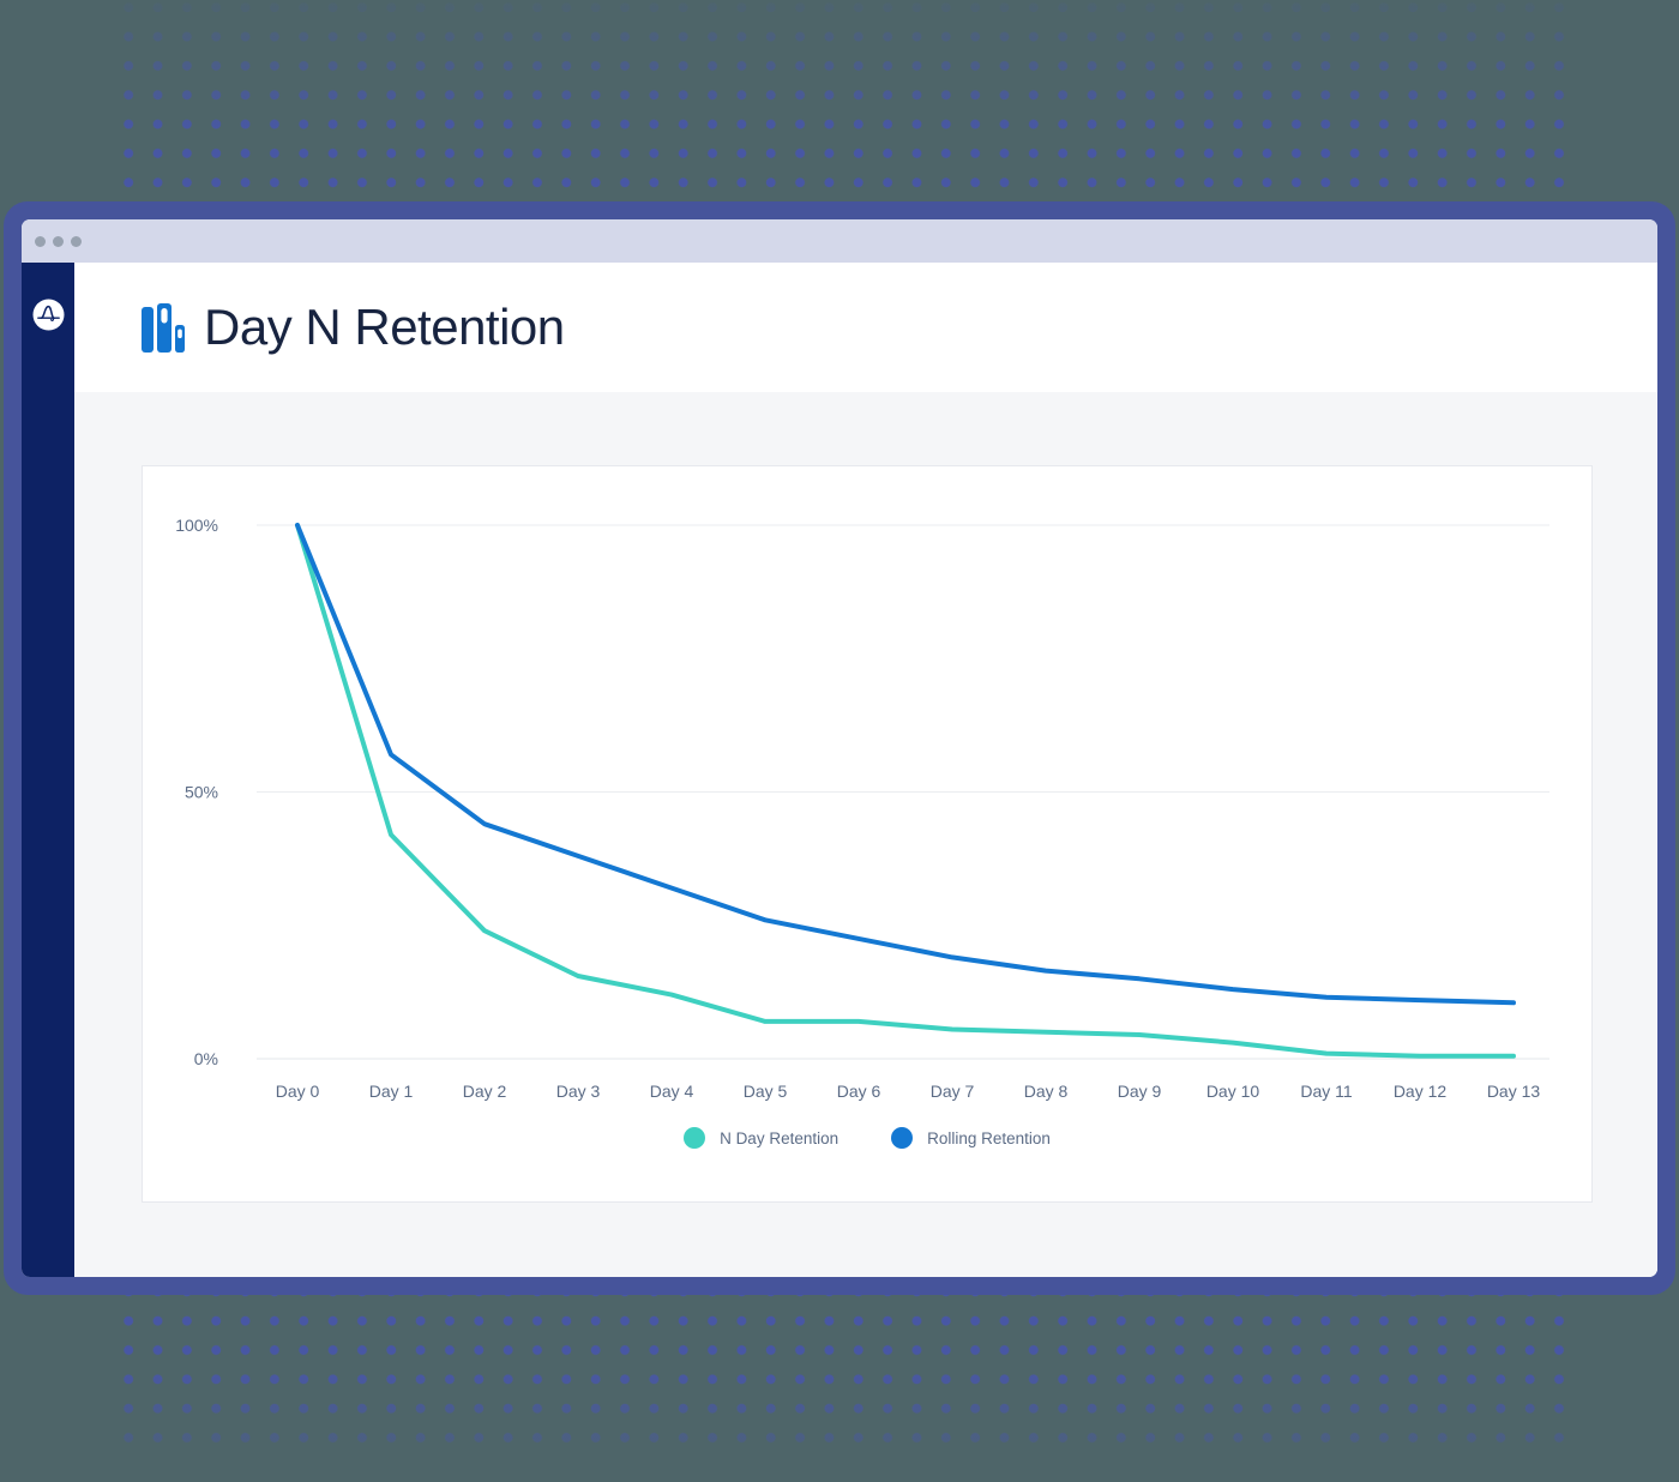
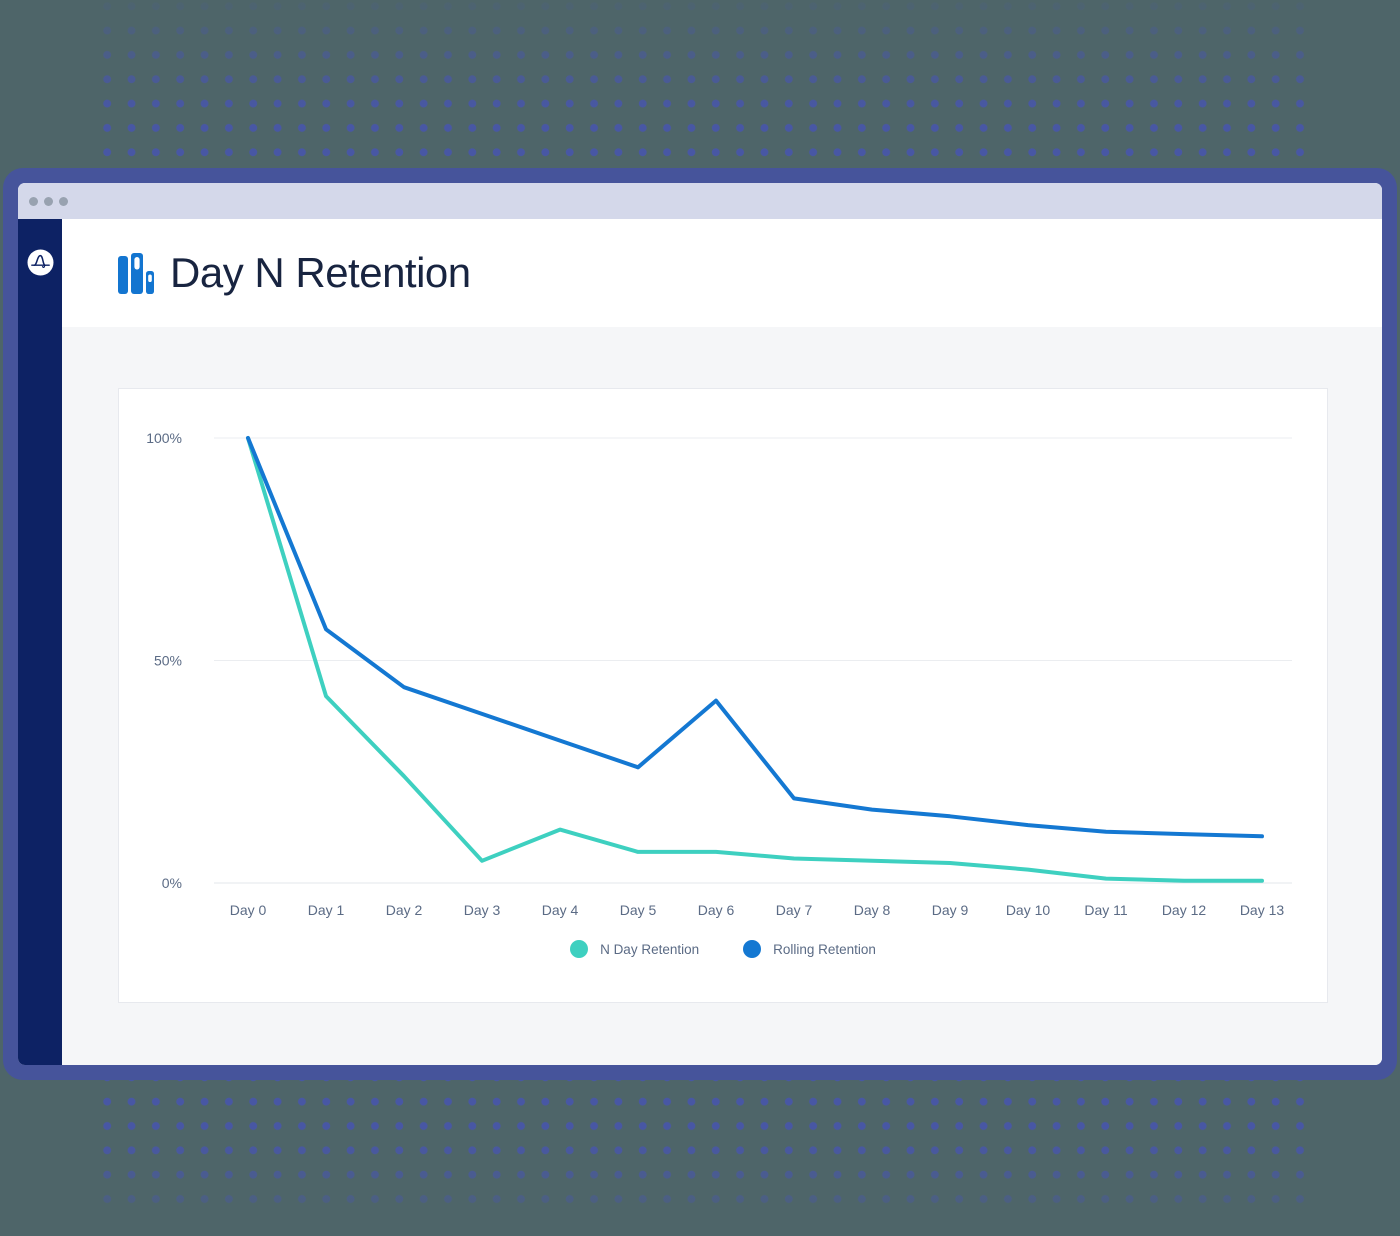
N Day Retention/Day 3: 16% -> 5%
Rolling Retention/Day 6: 22% -> 41%
